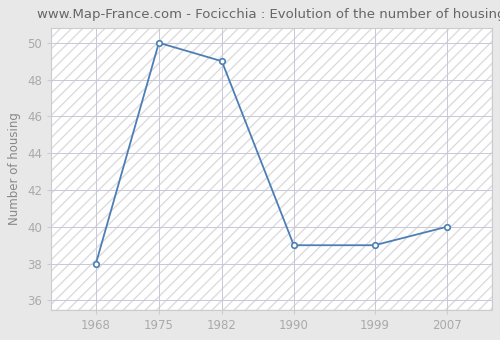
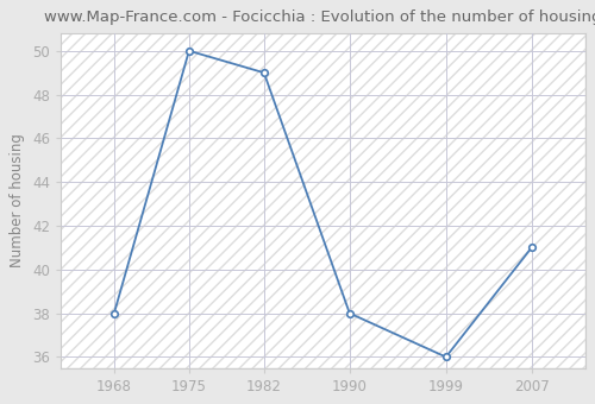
1990: 39 -> 38
1999: 39 -> 36
2007: 40 -> 41
